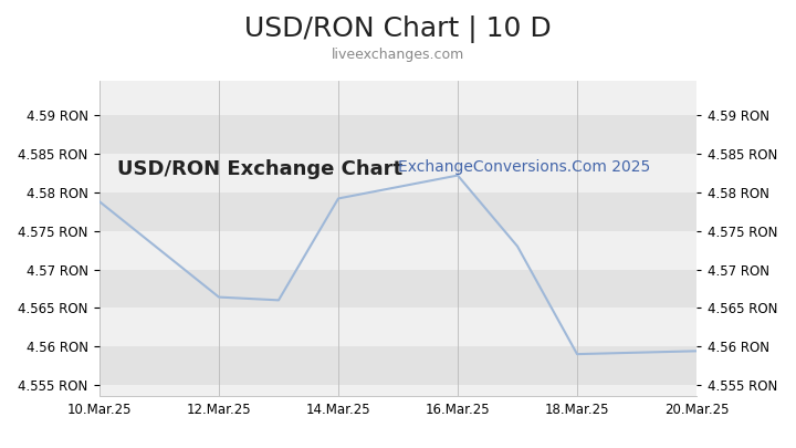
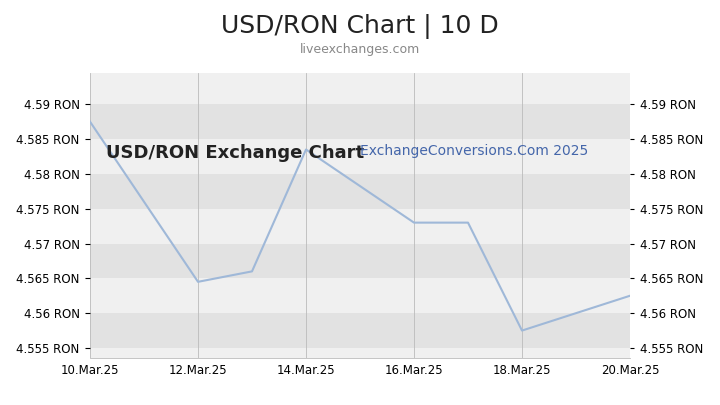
10.Mar.25: 4.5788 RON -> 4.5875 RON
12.Mar.25: 4.5664 RON -> 4.5645 RON
14.Mar.25: 4.5792 RON -> 4.5835 RON
16.Mar.25: 4.5822 RON -> 4.5730 RON
18.Mar.25: 4.5590 RON -> 4.5575 RON
20.Mar.25: 4.5594 RON -> 4.5625 RON
